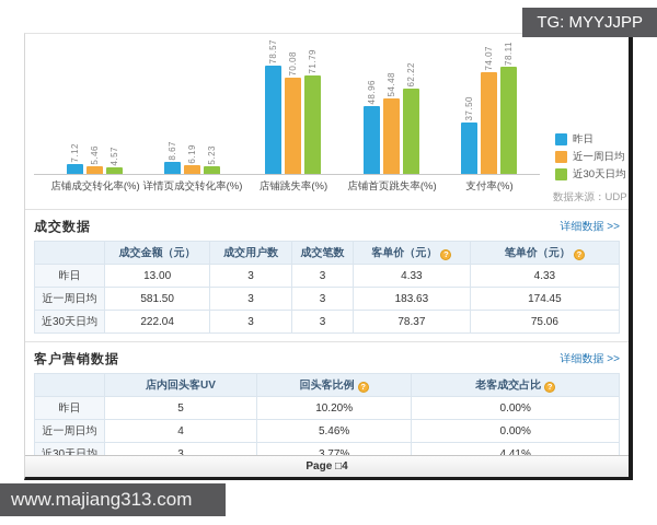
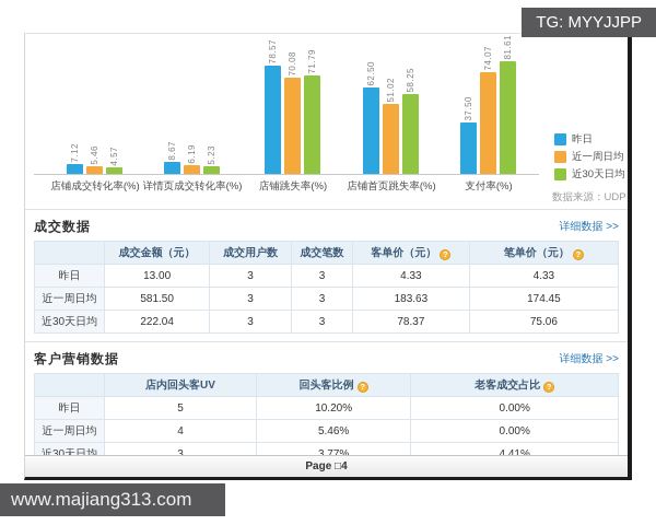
昨日/店铺首页跳失率(%): 48.96 -> 62.50
近一周日均/店铺首页跳失率(%): 54.48 -> 51.02
近30天日均/店铺首页跳失率(%): 62.22 -> 58.25
近30天日均/支付率(%): 78.11 -> 81.61
